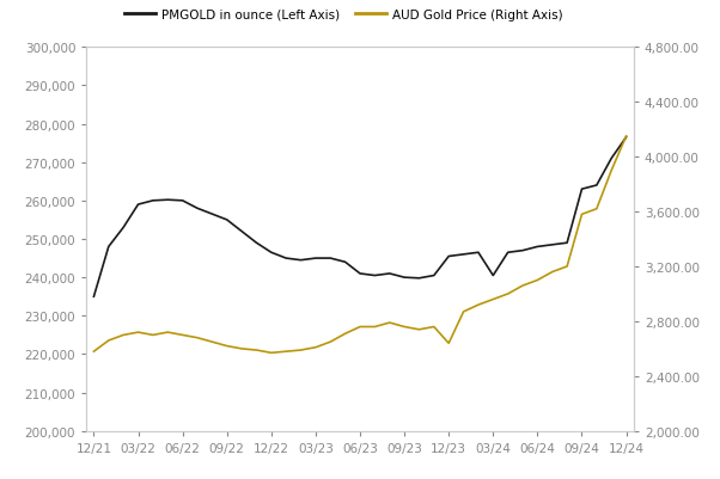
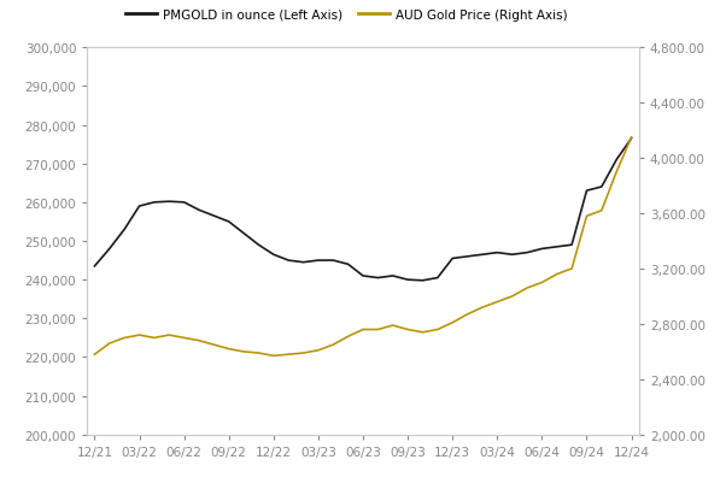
PMGOLD in ounce (Left Axis)/12/21: 235,000 -> 243,500
AUD Gold Price (Right Axis)/12/23: 2,640 -> 2,810
PMGOLD in ounce (Left Axis)/03/24: 240,500 -> 247,000
